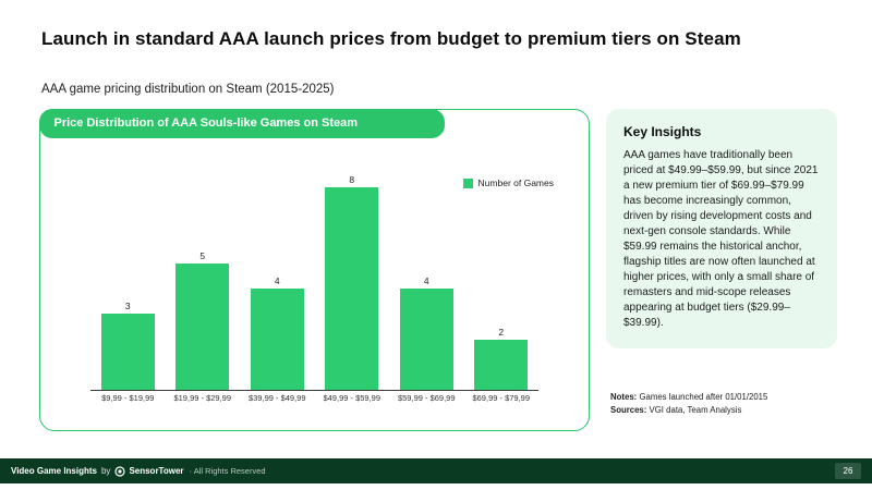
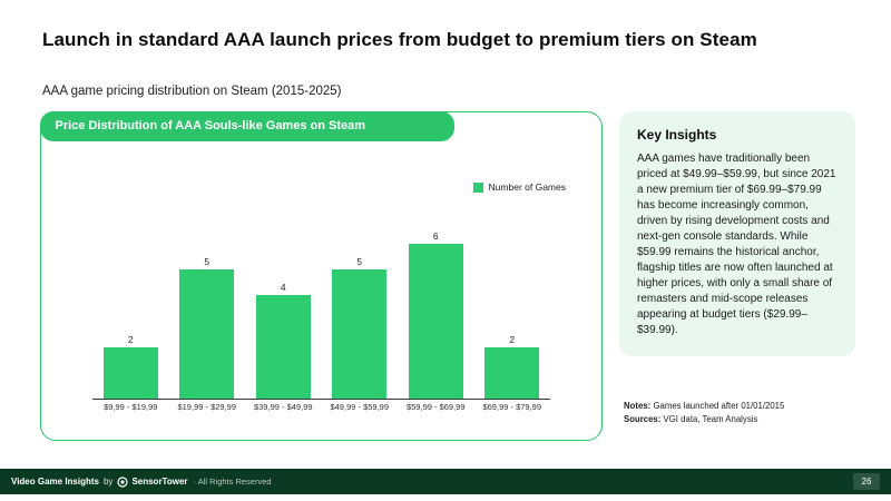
$9,99 - $19,99: 3 -> 2
$49,99 - $59,99: 8 -> 5
$59,99 - $69,99: 4 -> 6
